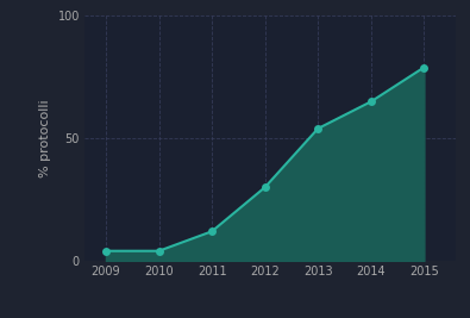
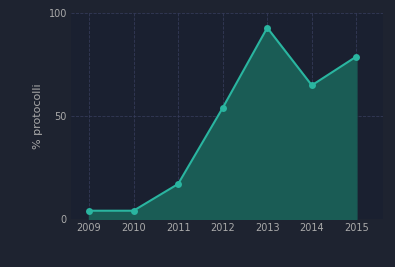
2011: 12 -> 17
2012: 30 -> 54
2013: 54 -> 93
